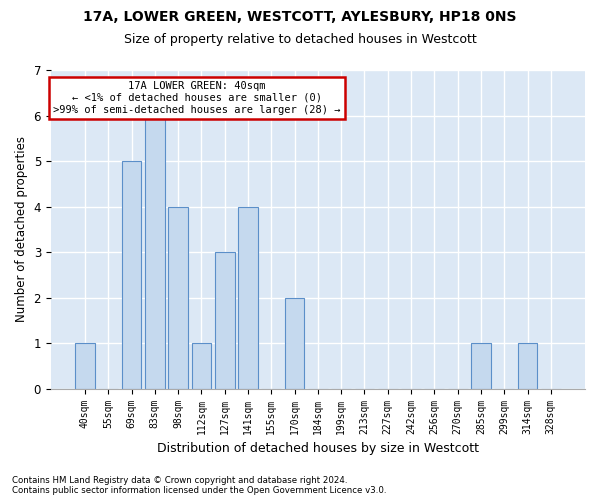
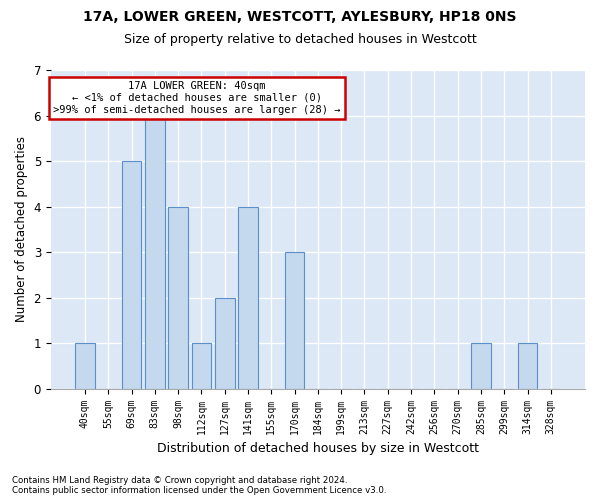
127sqm: 3 -> 2
170sqm: 2 -> 3
